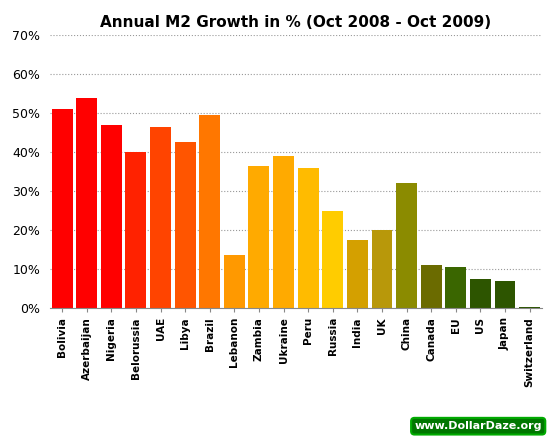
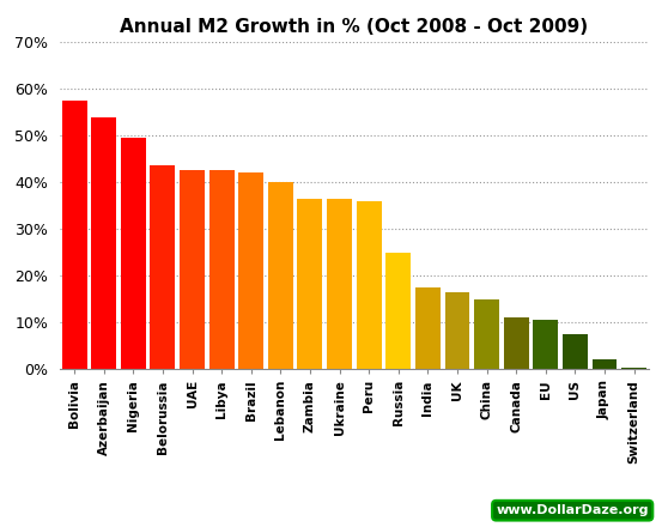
Bolivia: 51.0% -> 57.5%
Nigeria: 47.0% -> 49.5%
Belorussia: 40.0% -> 43.5%
UAE: 46.5% -> 42.5%
Brazil: 49.5% -> 42.0%
Lebanon: 13.5% -> 40.0%
Ukraine: 39.0% -> 36.5%
UK: 20.0% -> 16.5%
China: 32.0% -> 15.0%
Japan: 7.0% -> 2.0%
